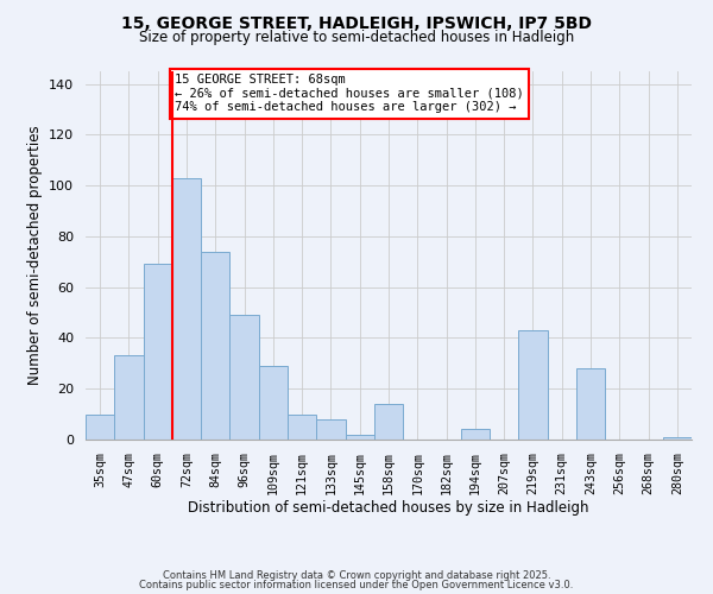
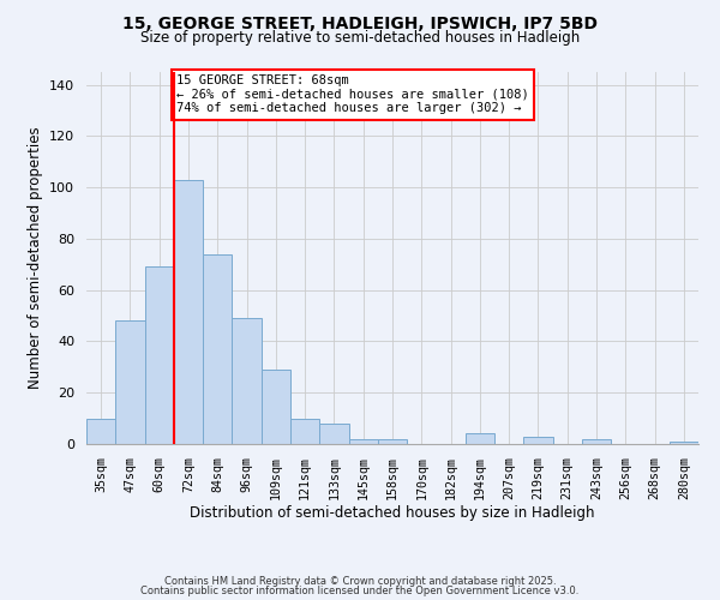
47sqm: 33 -> 48
158sqm: 14 -> 2
219sqm: 43 -> 3
243sqm: 28 -> 2
